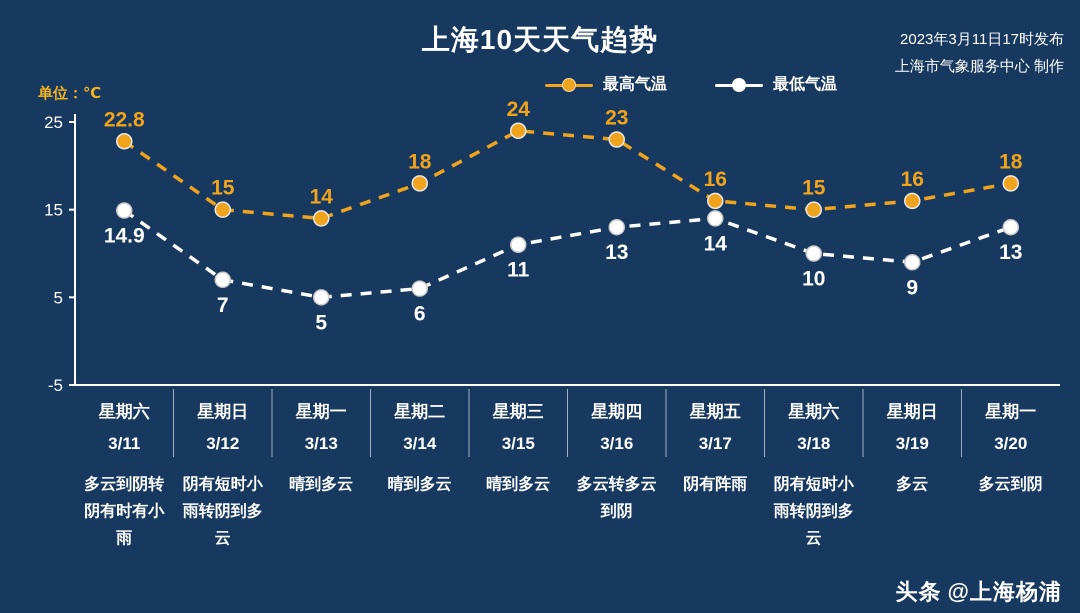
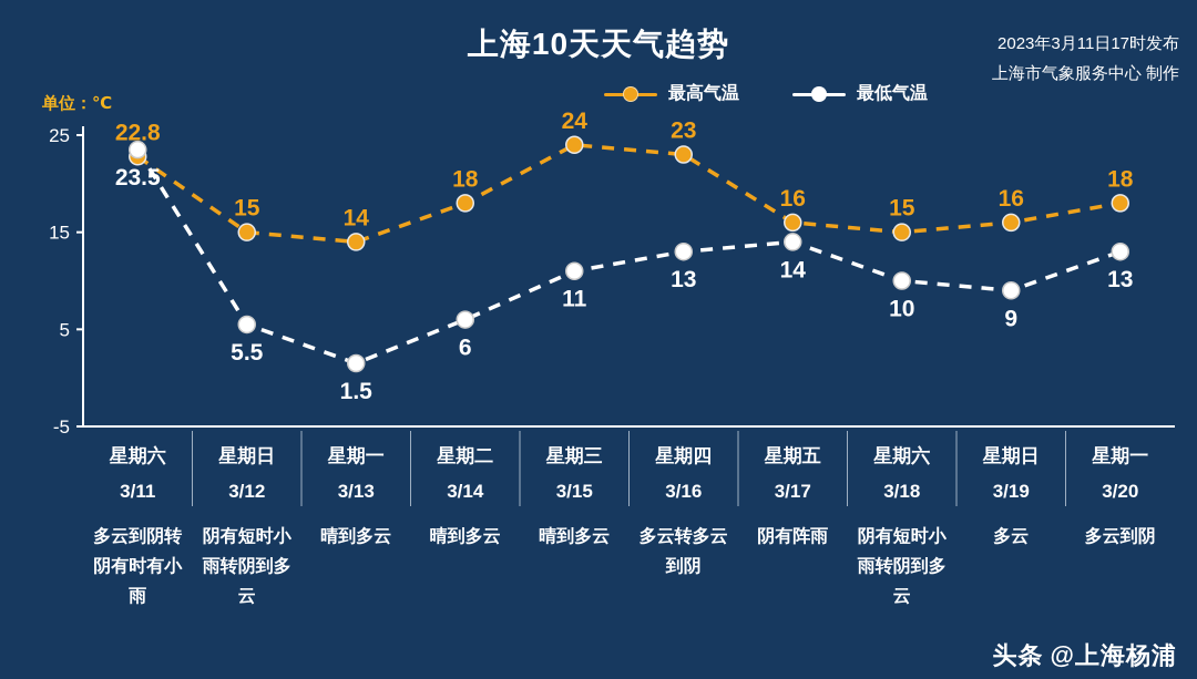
最低气温/3/11: 14.9 -> 23.5
最低气温/3/12: 7 -> 5.5
最低气温/3/13: 5 -> 1.5
